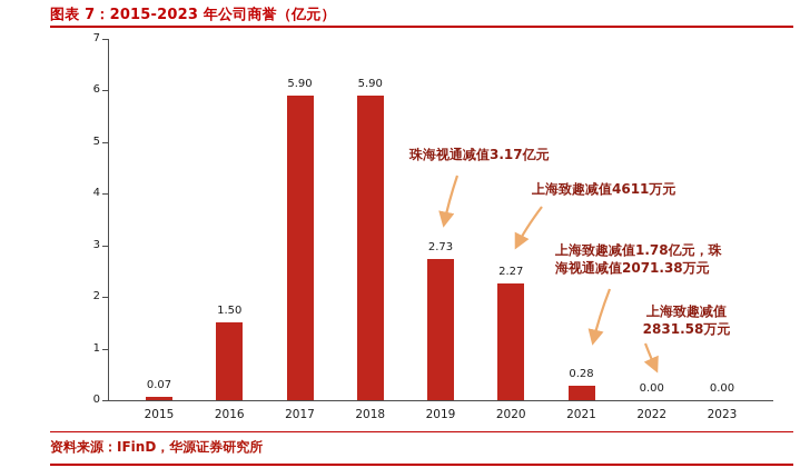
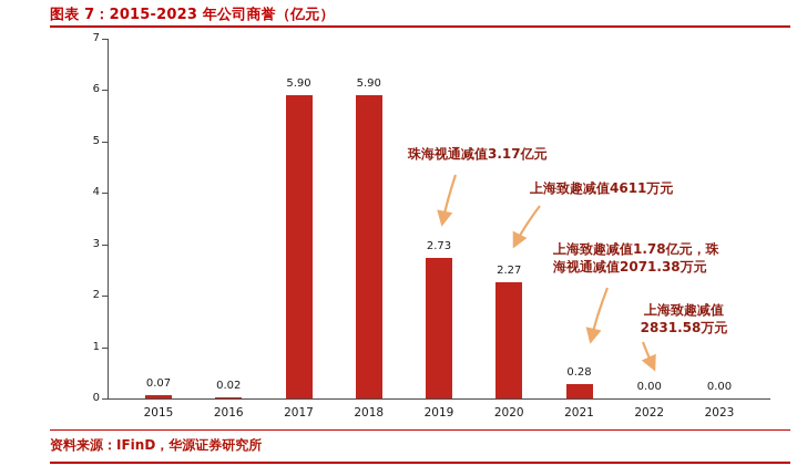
2016: 1.50 -> 0.02
